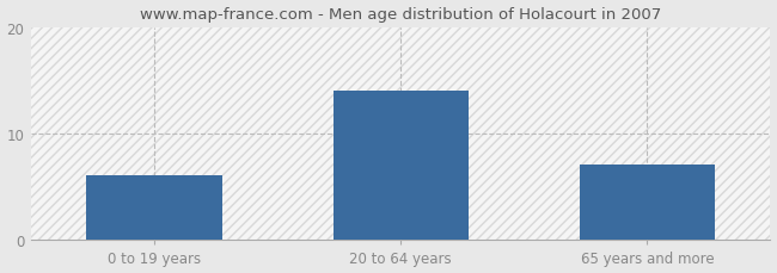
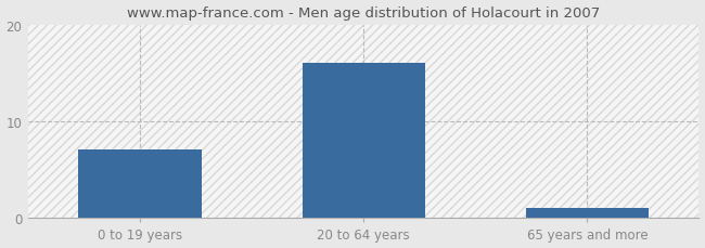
0 to 19 years: 6 -> 7
20 to 64 years: 14 -> 16
65 years and more: 7 -> 1
